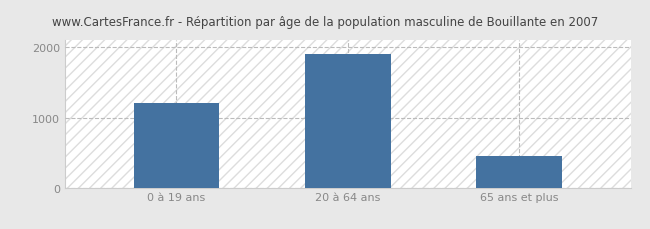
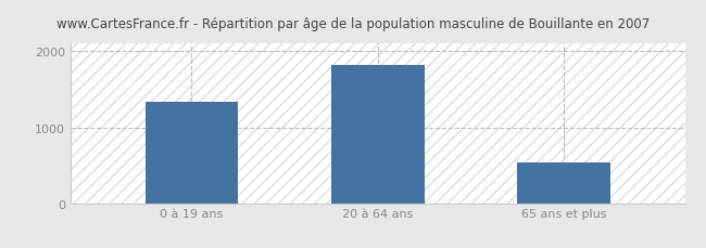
0 à 19 ans: 1200 -> 1340
20 à 64 ans: 1900 -> 1820
65 ans et plus: 450 -> 540
